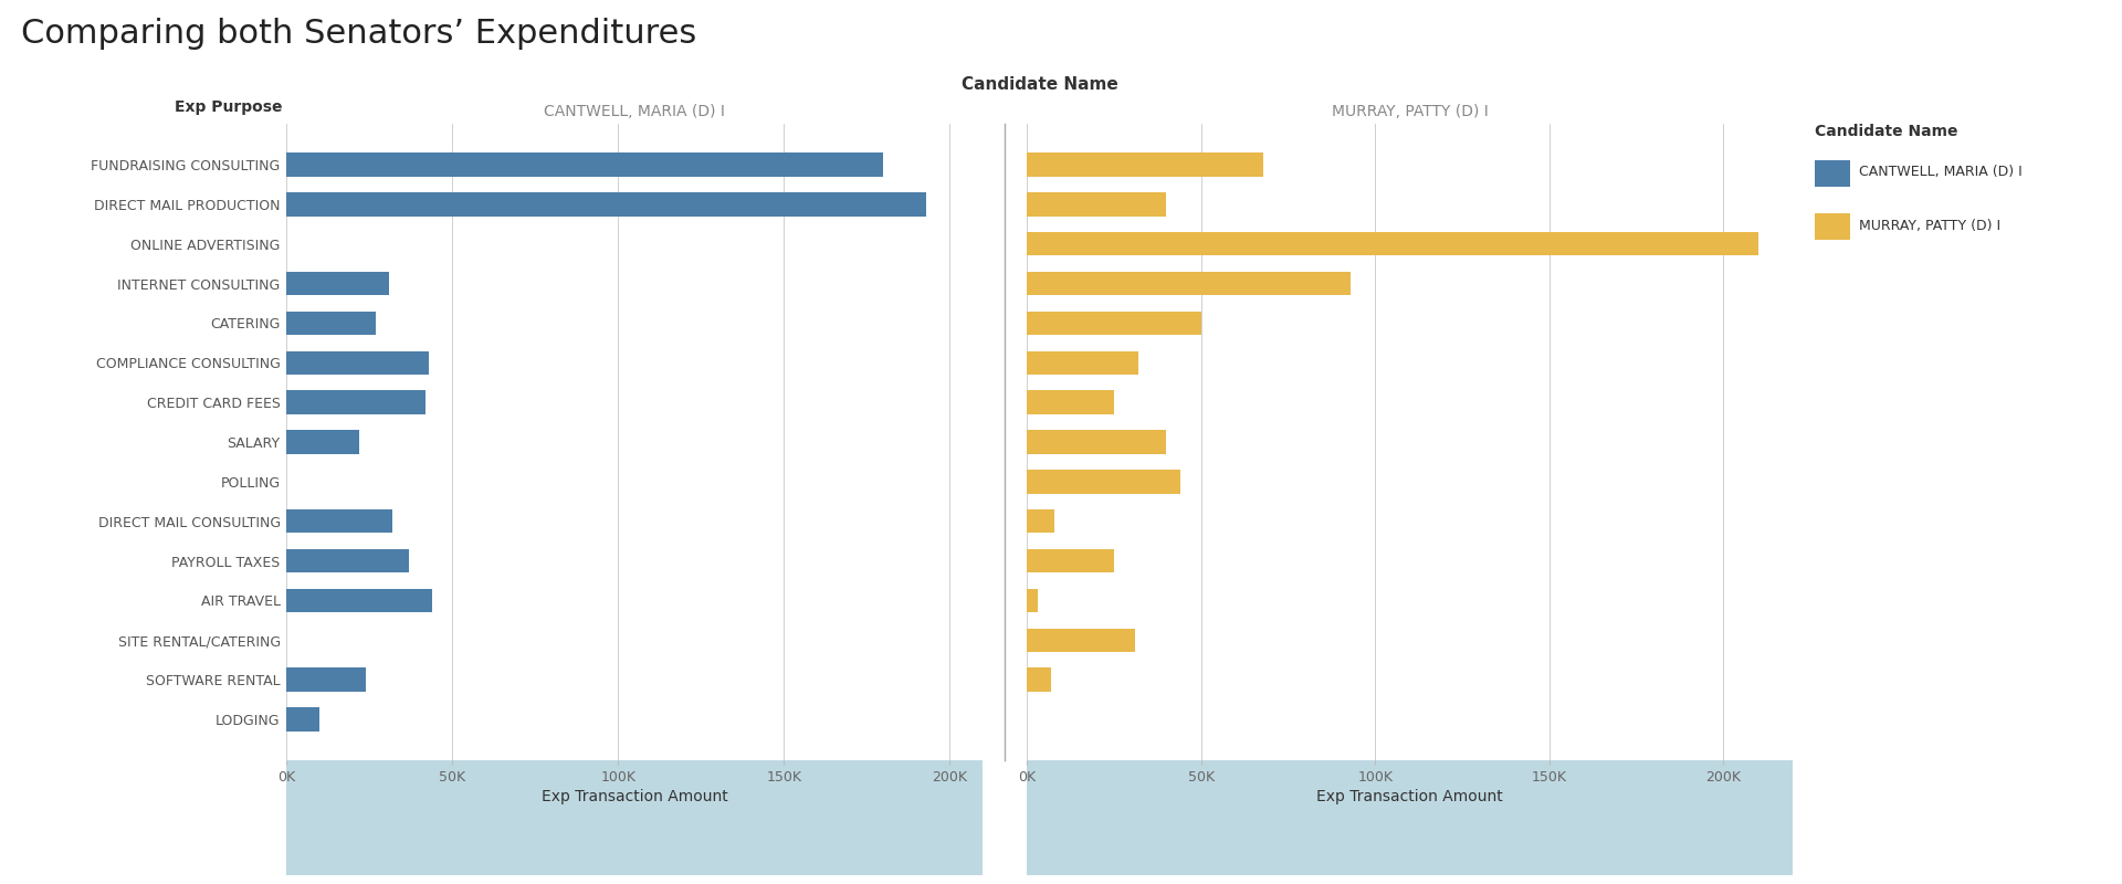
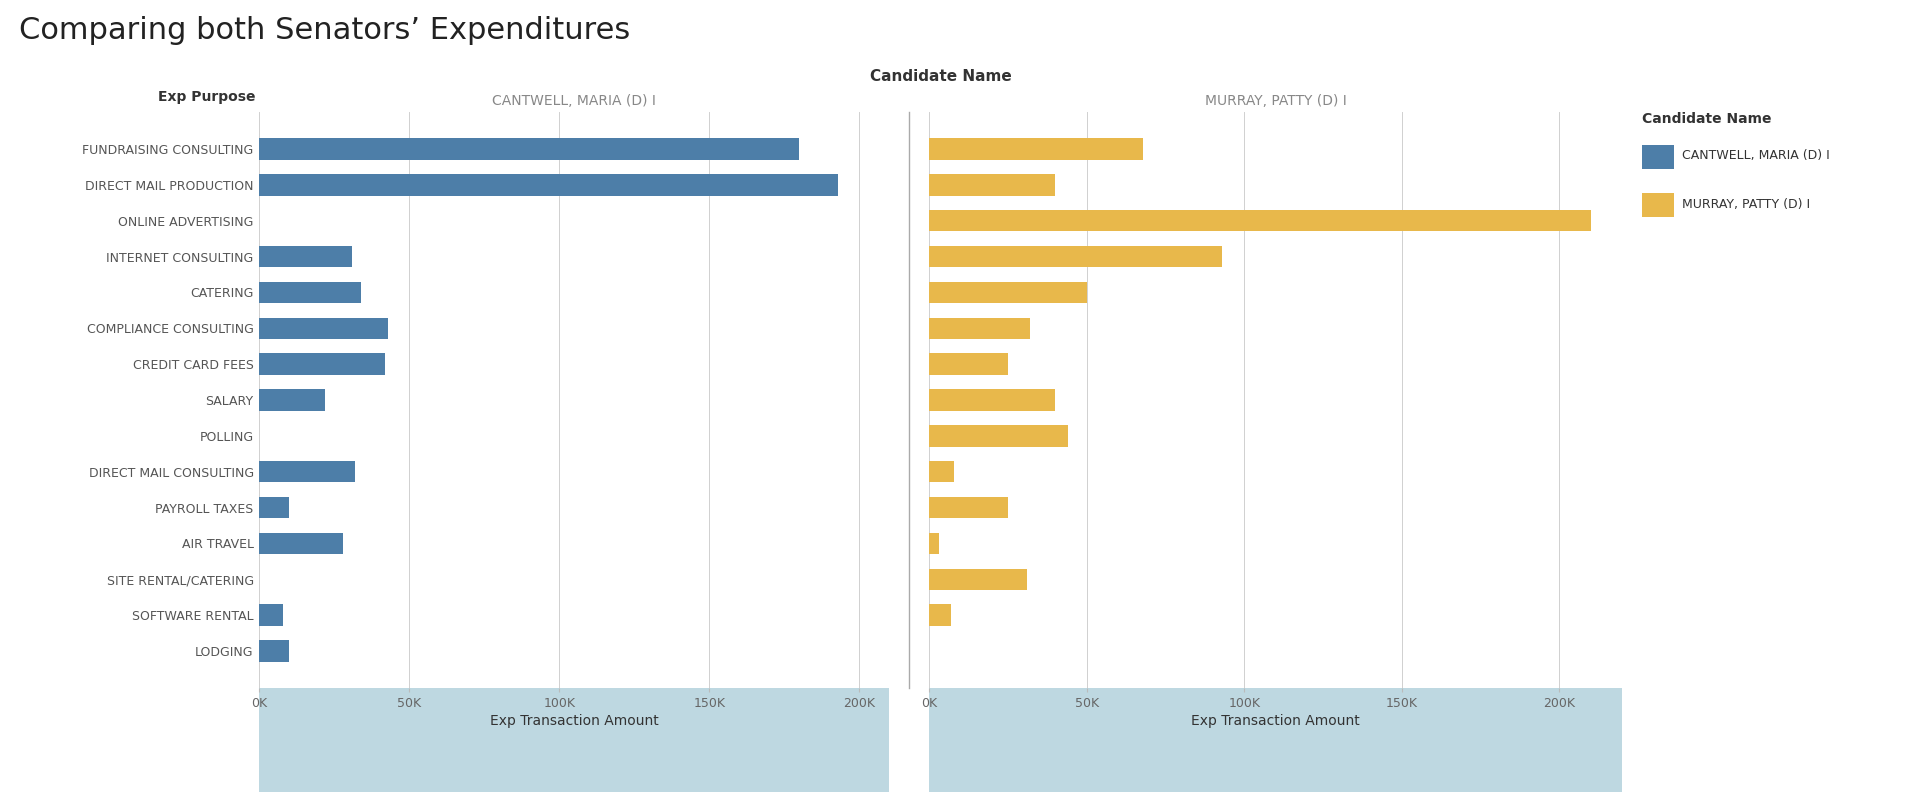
CANTWELL, MARIA (D) I/CATERING: 27K -> 34K
CANTWELL, MARIA (D) I/PAYROLL TAXES: 37K -> 10K
CANTWELL, MARIA (D) I/AIR TRAVEL: 44K -> 28K
CANTWELL, MARIA (D) I/SOFTWARE RENTAL: 24K -> 8K
